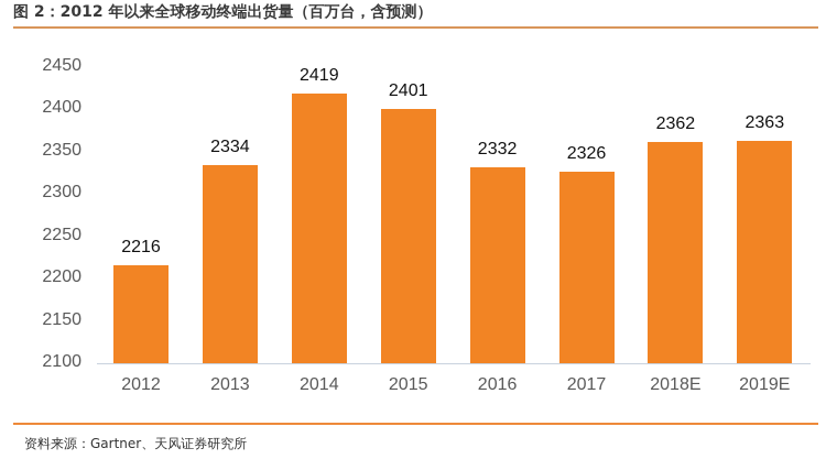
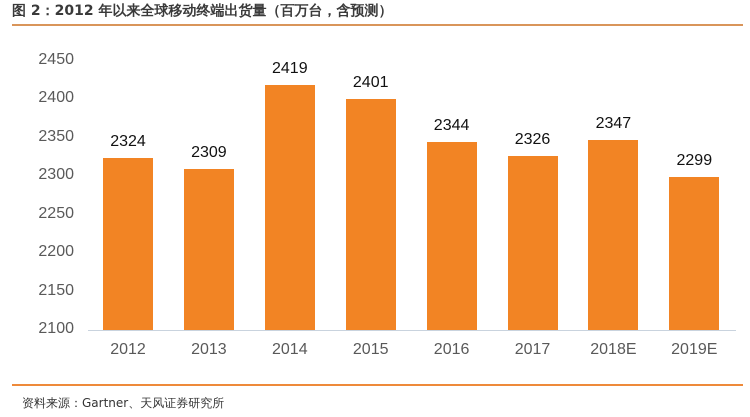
2012: 2216 -> 2324
2013: 2334 -> 2309
2016: 2332 -> 2344
2018E: 2362 -> 2347
2019E: 2363 -> 2299
